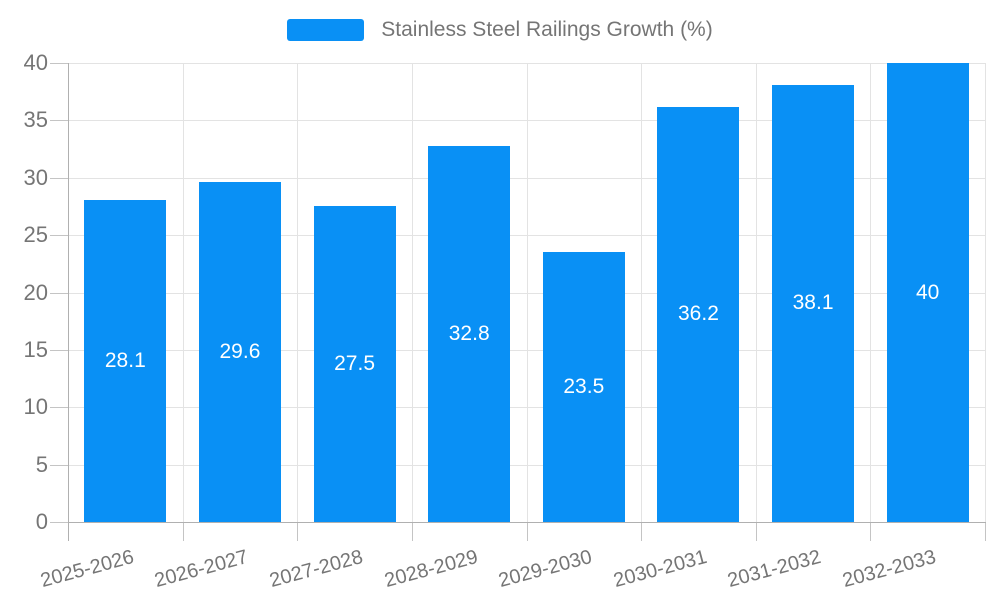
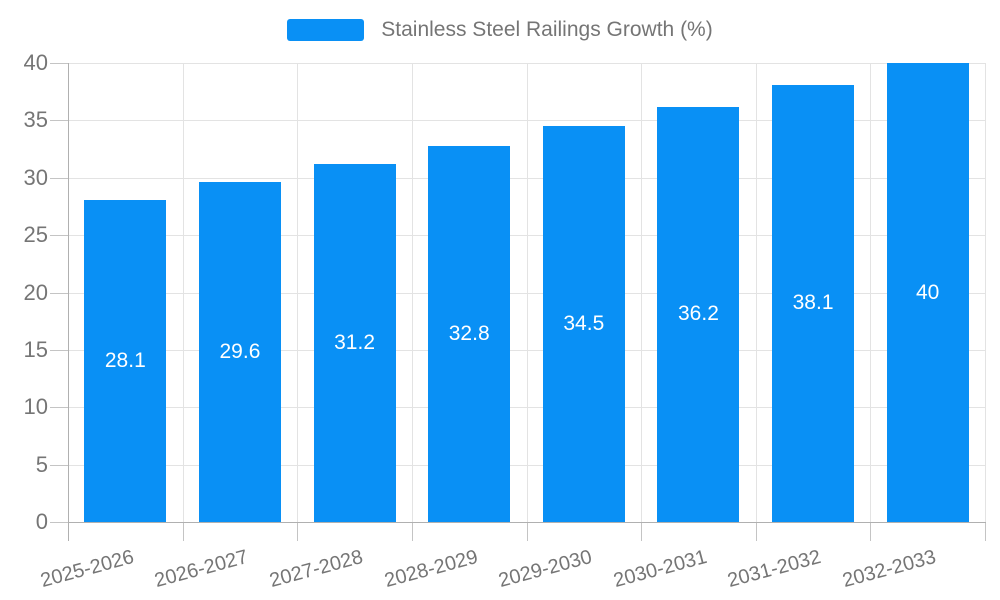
2027-2028: 27.5 -> 31.2
2029-2030: 23.5 -> 34.5
